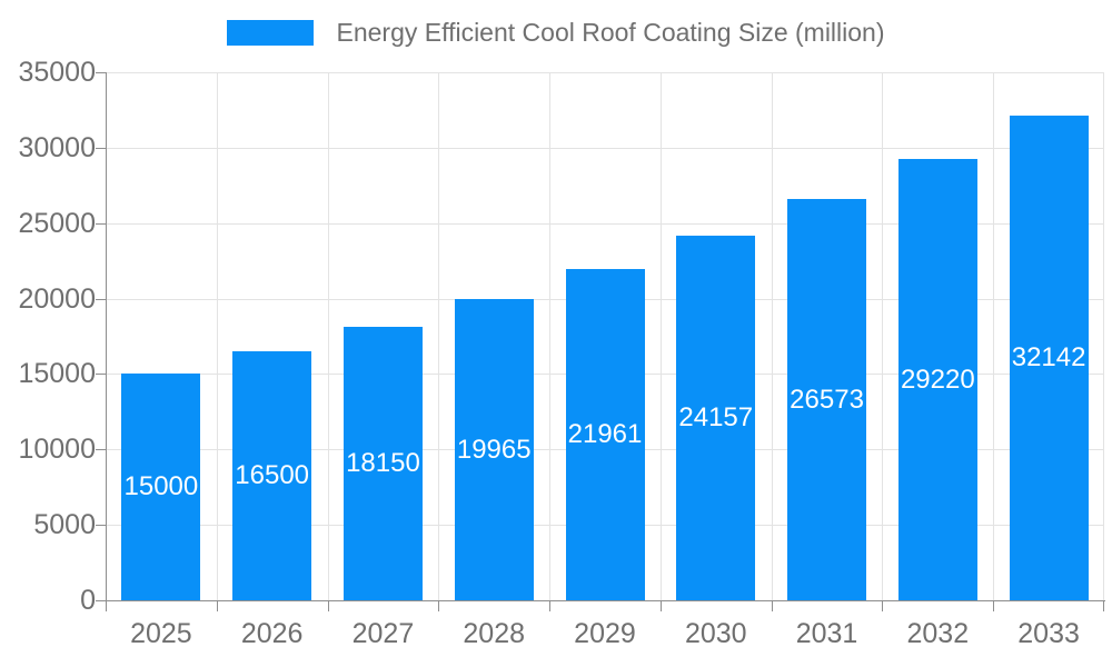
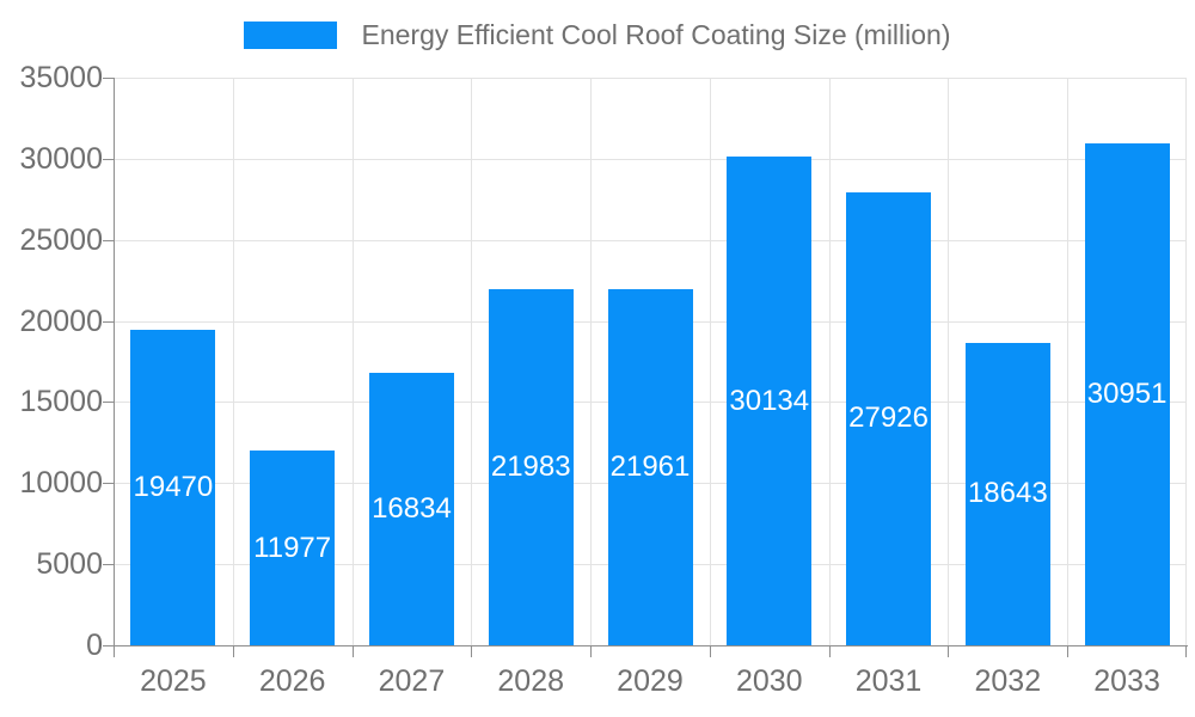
2025: 15000 -> 19470
2026: 16500 -> 11977
2027: 18150 -> 16834
2028: 19965 -> 21983
2030: 24157 -> 30134
2031: 26573 -> 27926
2032: 29220 -> 18643
2033: 32142 -> 30951
